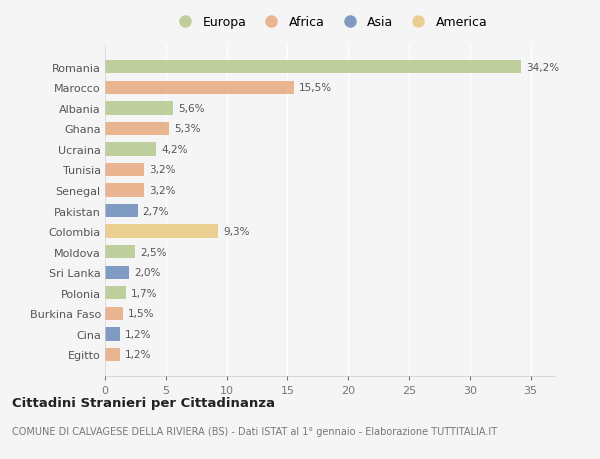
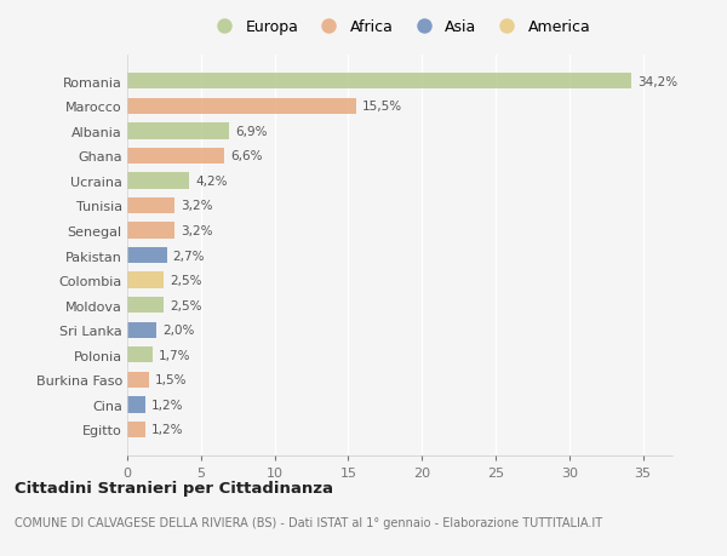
Albania: 5,6% -> 6,9%
Ghana: 5,3% -> 6,6%
Colombia: 9,3% -> 2,5%
